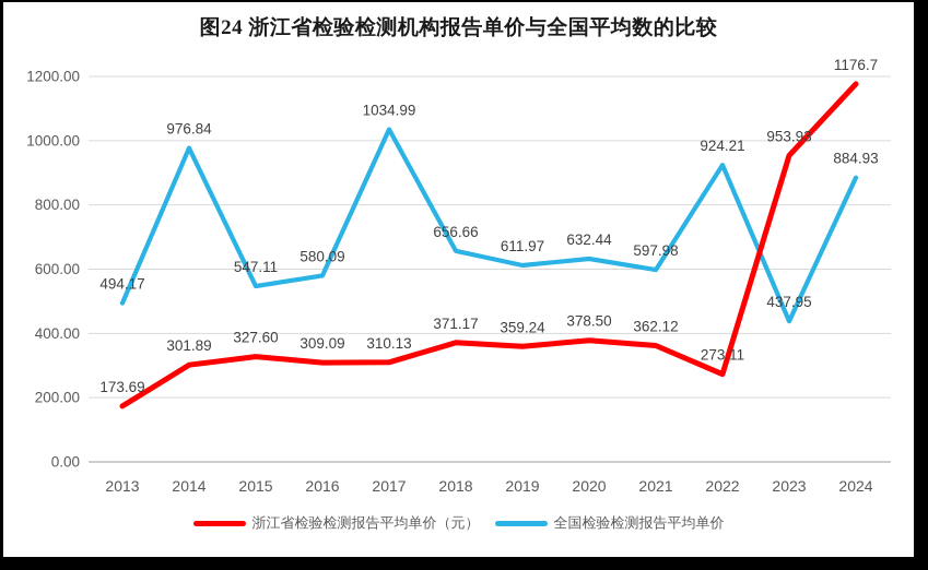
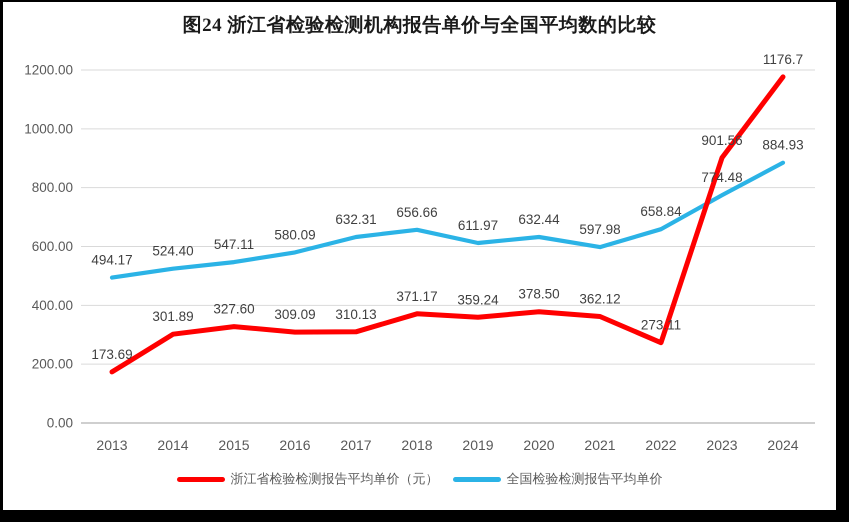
全国检验检测报告平均单价/2014: 976.84 -> 524.40
全国检验检测报告平均单价/2017: 1034.99 -> 632.31
全国检验检测报告平均单价/2022: 924.21 -> 658.84
浙江省检验检测报告平均单价（元）/2023: 953.93 -> 901.56
全国检验检测报告平均单价/2023: 437.95 -> 774.48
